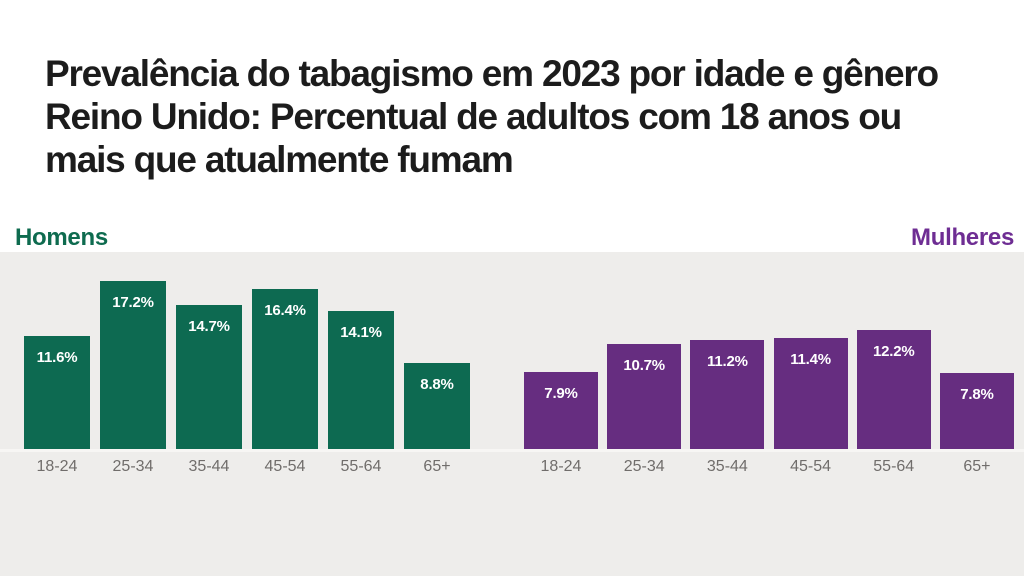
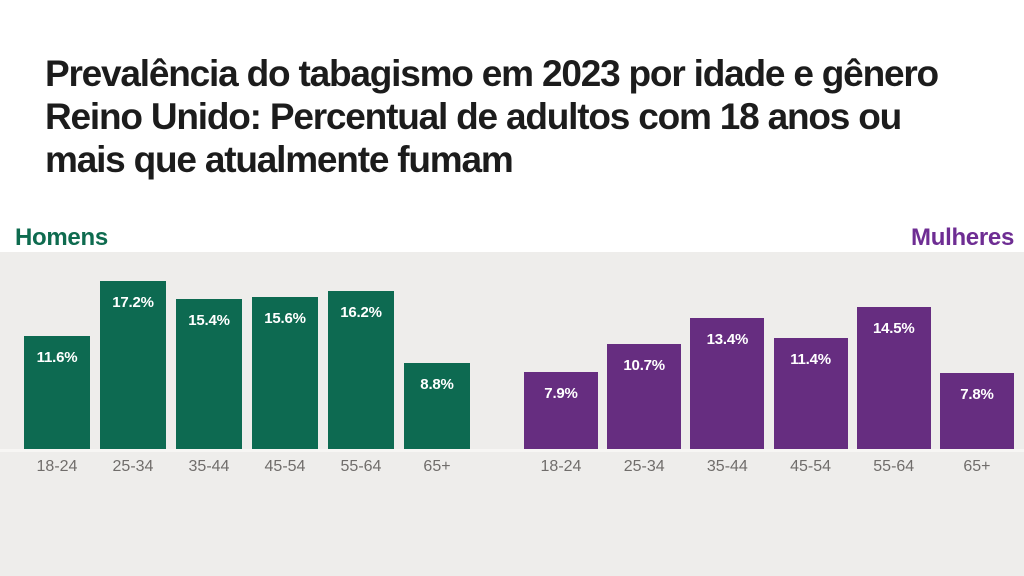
Homens/35-44: 14.7% -> 15.4%
Mulheres/35-44: 11.2% -> 13.4%
Homens/45-54: 16.4% -> 15.6%
Homens/55-64: 14.1% -> 16.2%
Mulheres/55-64: 12.2% -> 14.5%
